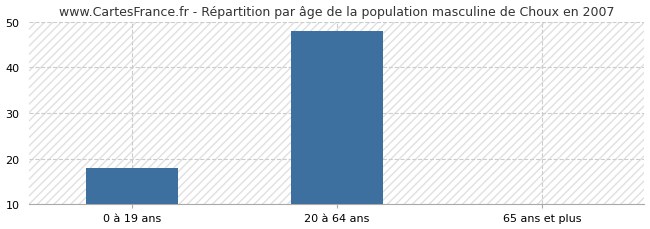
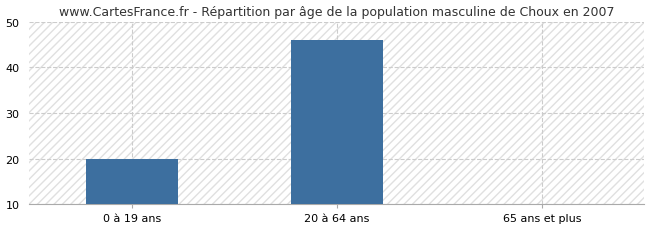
0 à 19 ans: 18 -> 20
20 à 64 ans: 48 -> 46
